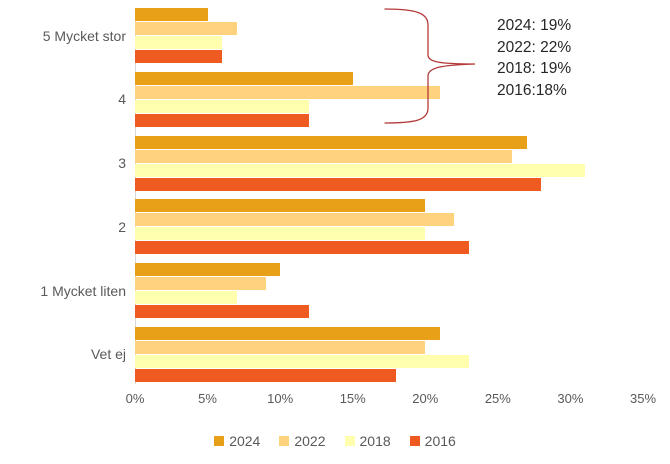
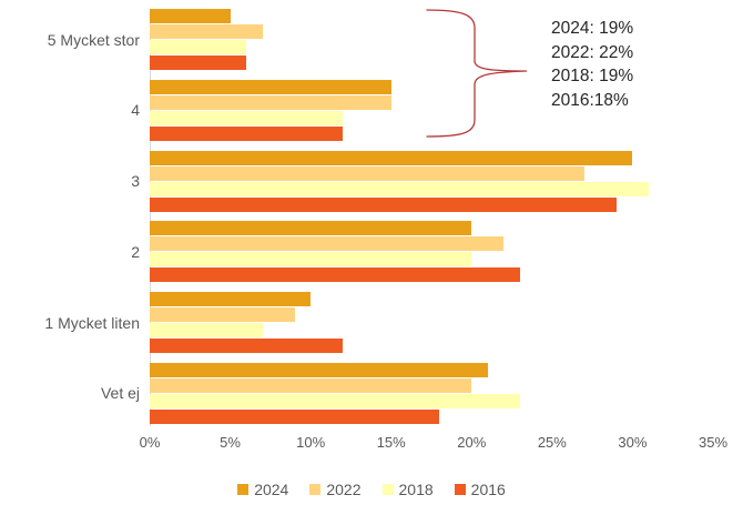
2022/4: 21% -> 15%
2024/3: 27% -> 30%
2022/3: 26% -> 27%
2016/3: 28% -> 29%
